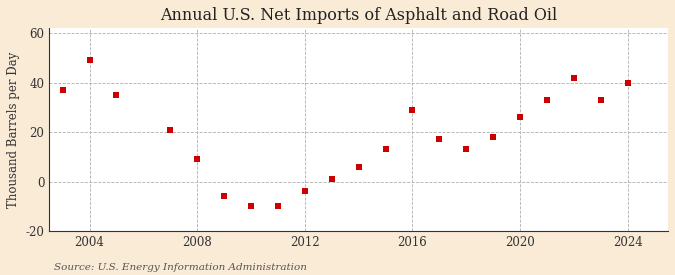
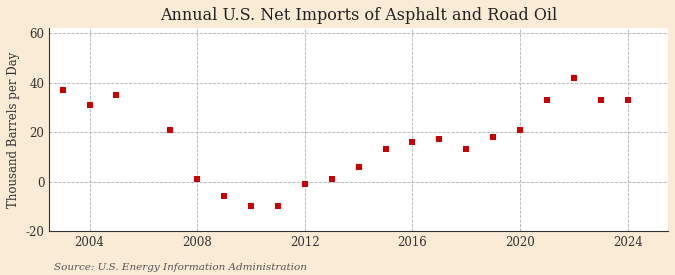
2004: 49 -> 31
2008: 9 -> 1
2012: -4 -> -1
2016: 29 -> 16
2020: 26 -> 21
2024: 40 -> 33
